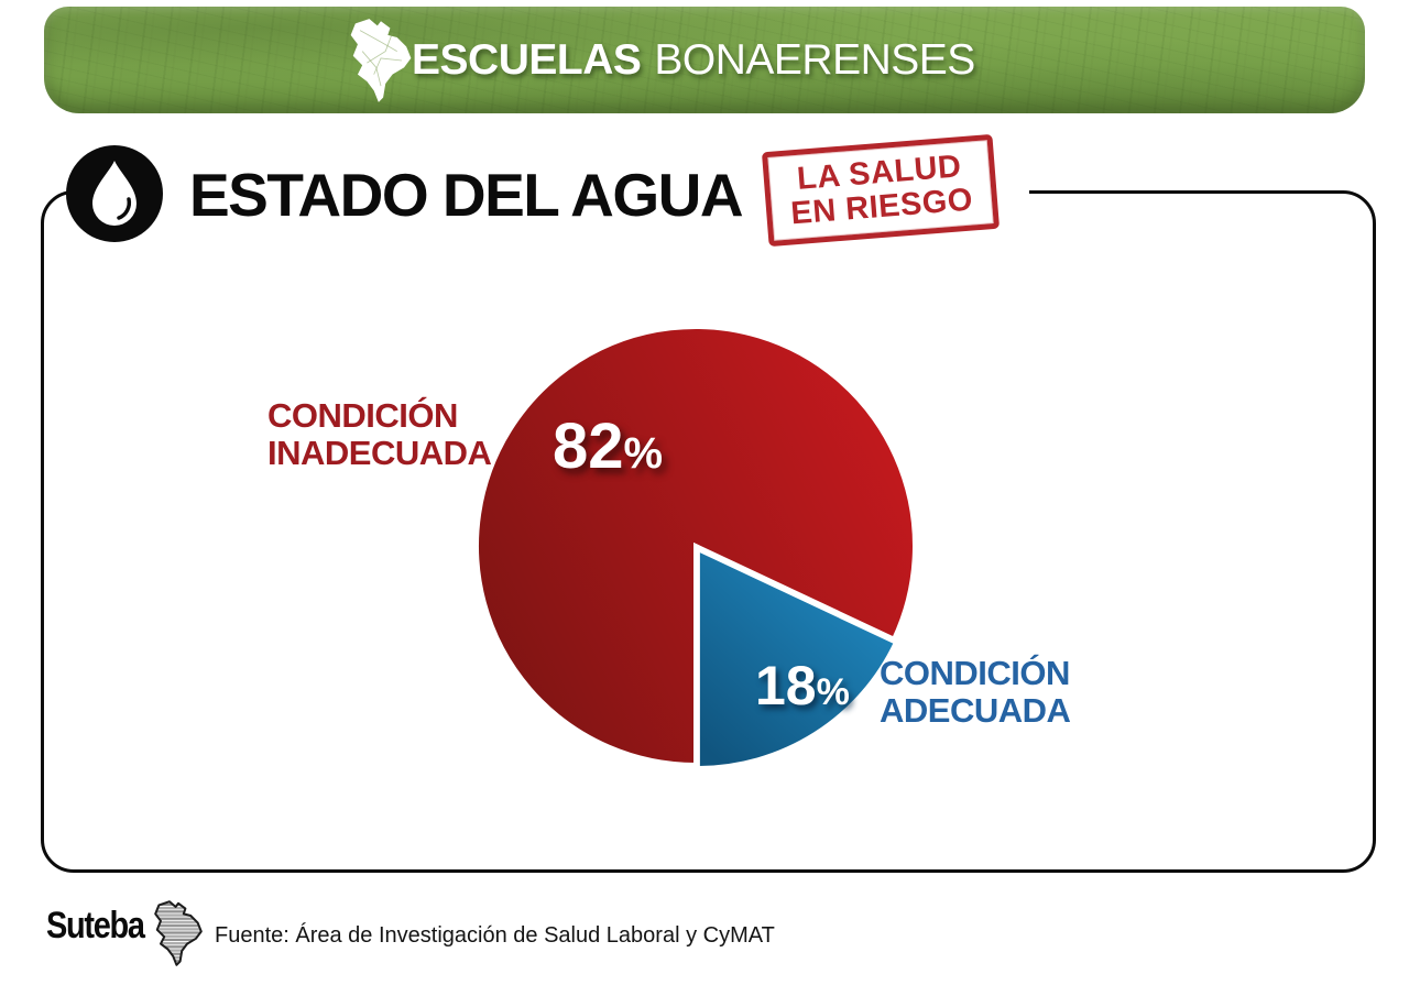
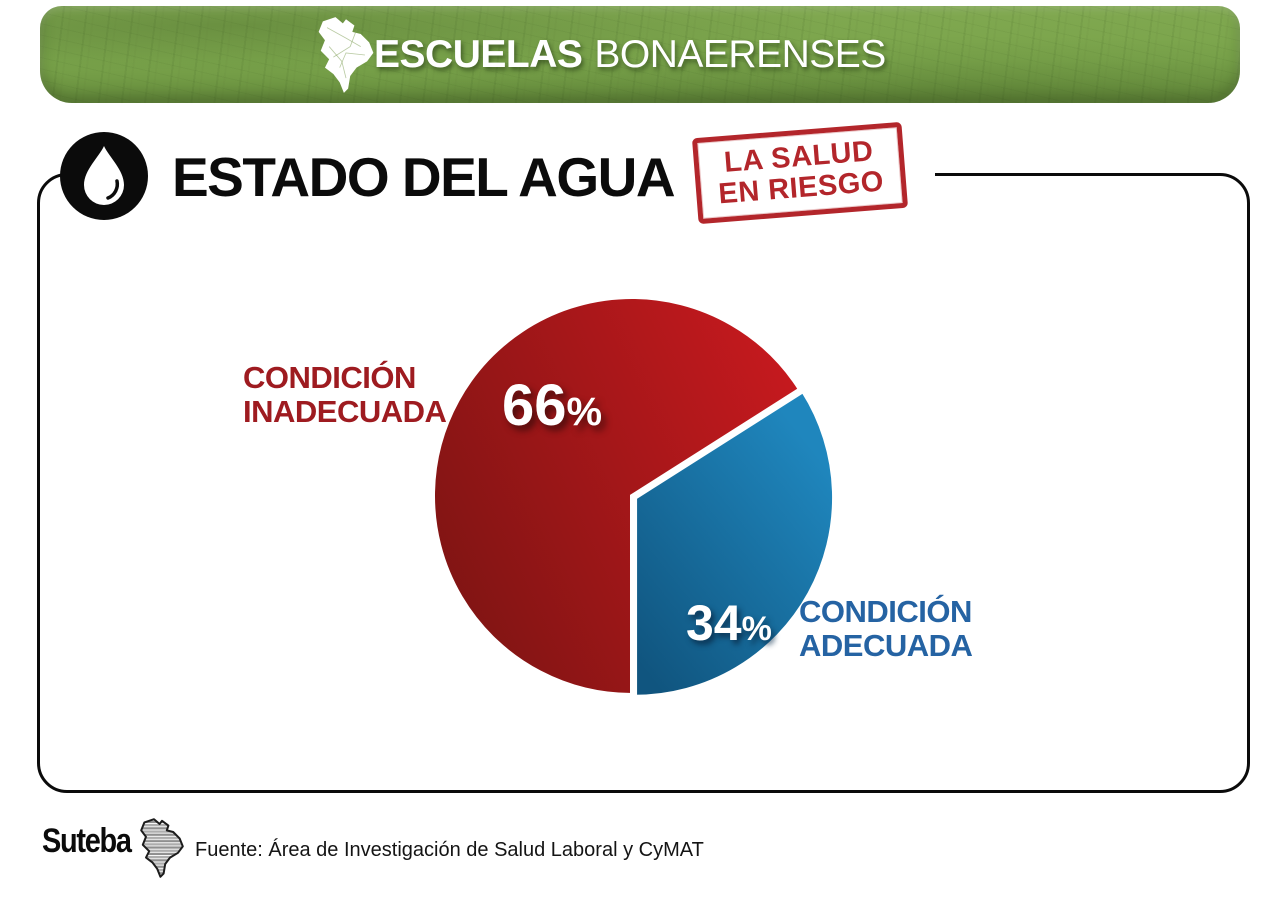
CONDICIÓN INADECUADA: 82 -> 66
CONDICIÓN ADECUADA: 18 -> 34
